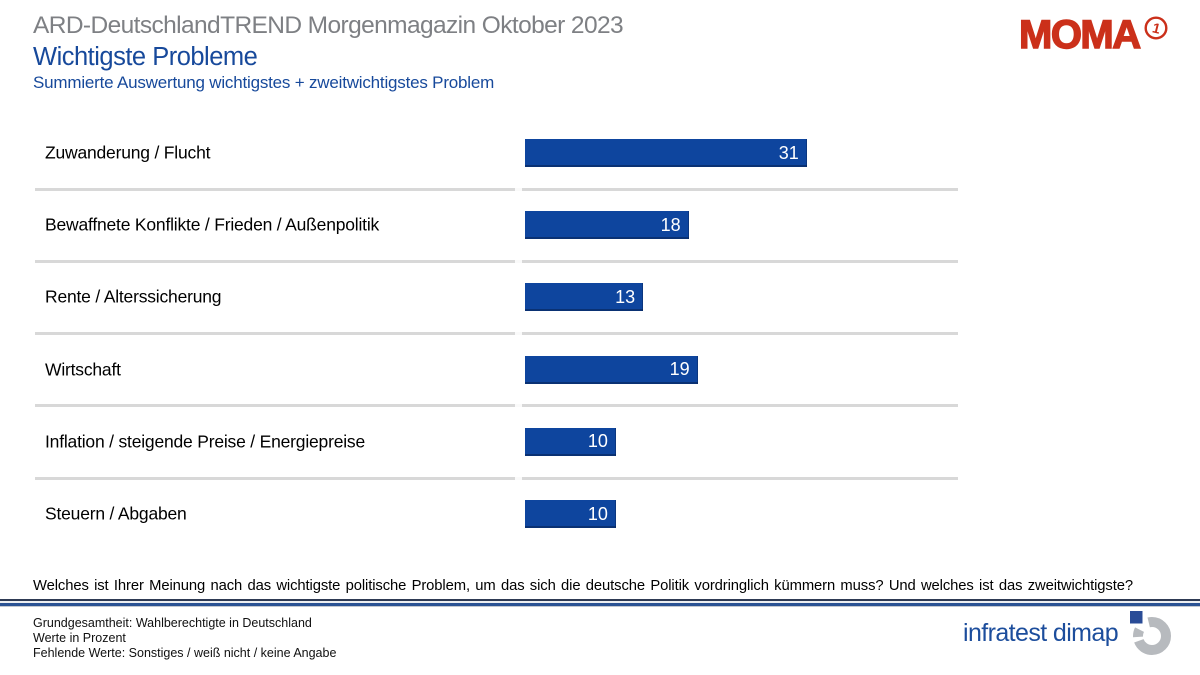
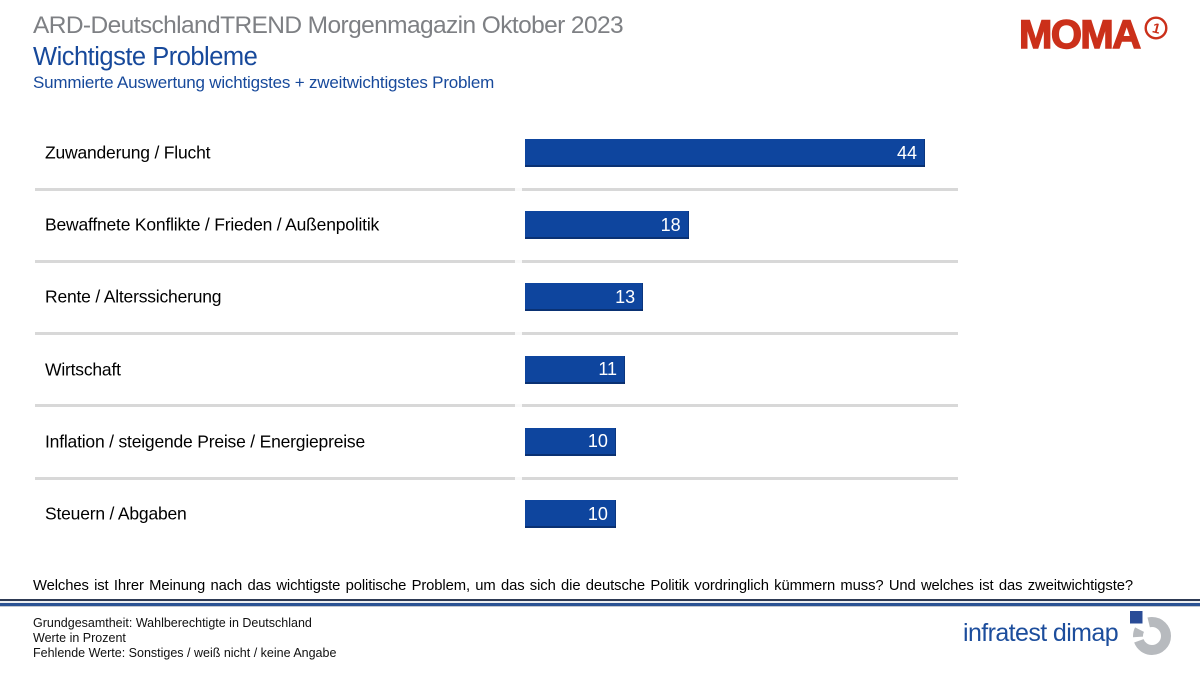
Zuwanderung / Flucht: 31 -> 44
Wirtschaft: 19 -> 11
